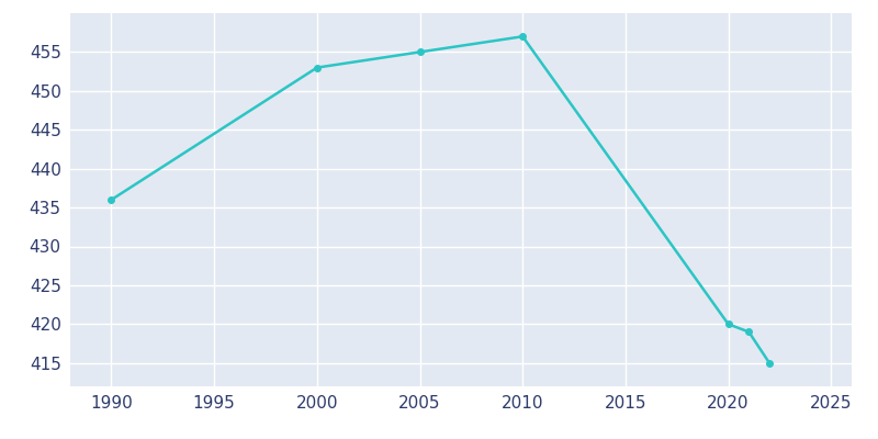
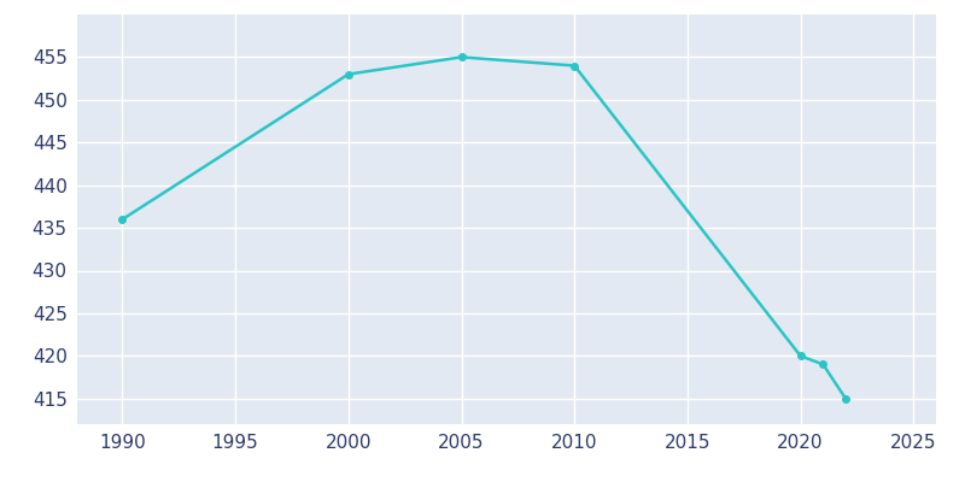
2010: 457 -> 454
